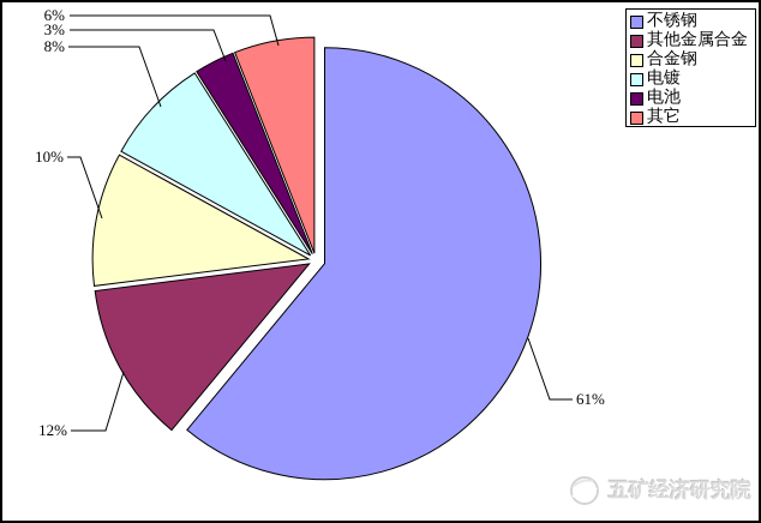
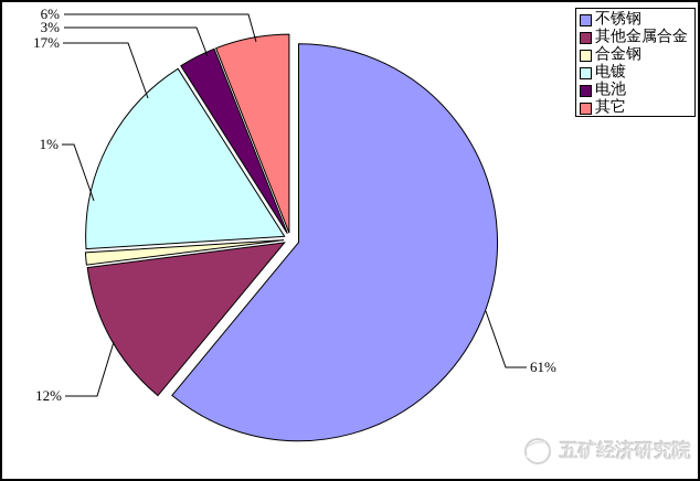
合金钢: 10% -> 1%
电镀: 8% -> 17%
